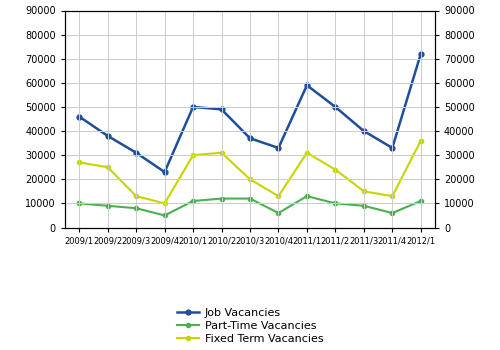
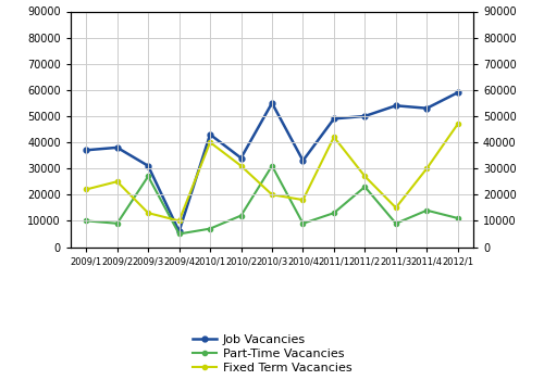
Job Vacancies/2009/1: 46000 -> 37000
Fixed Term Vacancies/2009/1: 27000 -> 22000
Part-Time Vacancies/2009/3: 8000 -> 27000
Job Vacancies/2009/4: 23000 -> 6000
Job Vacancies/2010/1: 50000 -> 43000
Part-Time Vacancies/2010/1: 11000 -> 7000
Fixed Term Vacancies/2010/1: 30000 -> 40000
Job Vacancies/2010/2: 49000 -> 34000
Job Vacancies/2010/3: 37000 -> 55000
Part-Time Vacancies/2010/3: 12000 -> 31000
Part-Time Vacancies/2010/4: 6000 -> 9000
Fixed Term Vacancies/2010/4: 13000 -> 18000
Job Vacancies/2011/1: 59000 -> 49000
Fixed Term Vacancies/2011/1: 31000 -> 42000
Part-Time Vacancies/2011/2: 10000 -> 23000
Fixed Term Vacancies/2011/2: 24000 -> 27000
Job Vacancies/2011/3: 40000 -> 54000
Job Vacancies/2011/4: 33000 -> 53000
Part-Time Vacancies/2011/4: 6000 -> 14000
Fixed Term Vacancies/2011/4: 13000 -> 30000
Job Vacancies/2012/1: 72000 -> 59000
Fixed Term Vacancies/2012/1: 36000 -> 47000
